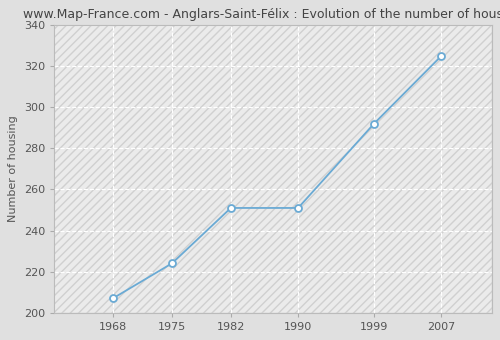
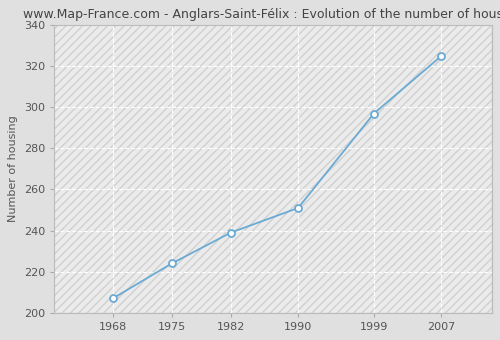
1982: 251 -> 239
1999: 292 -> 297
